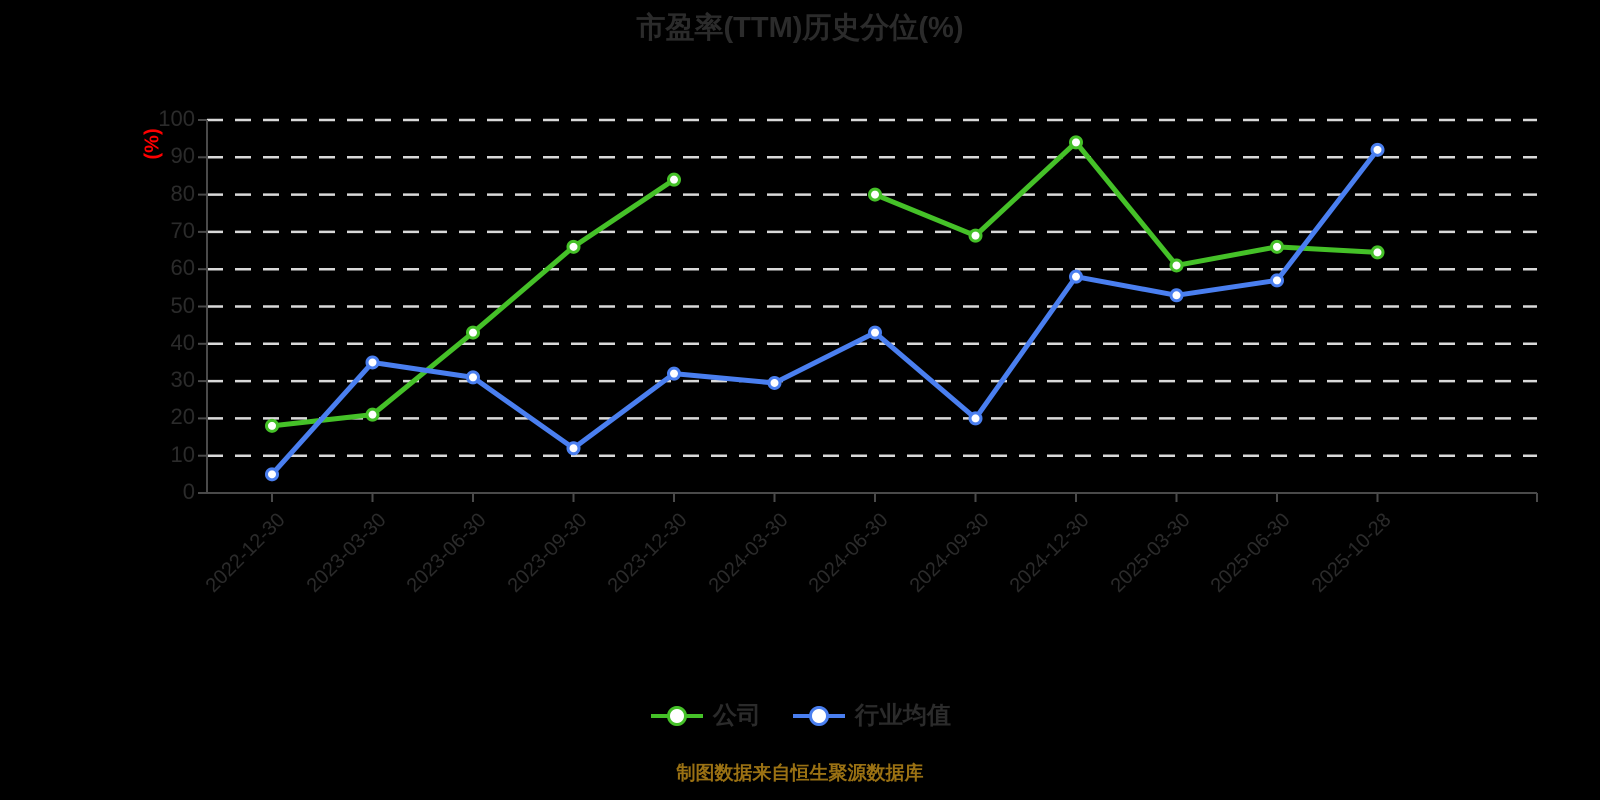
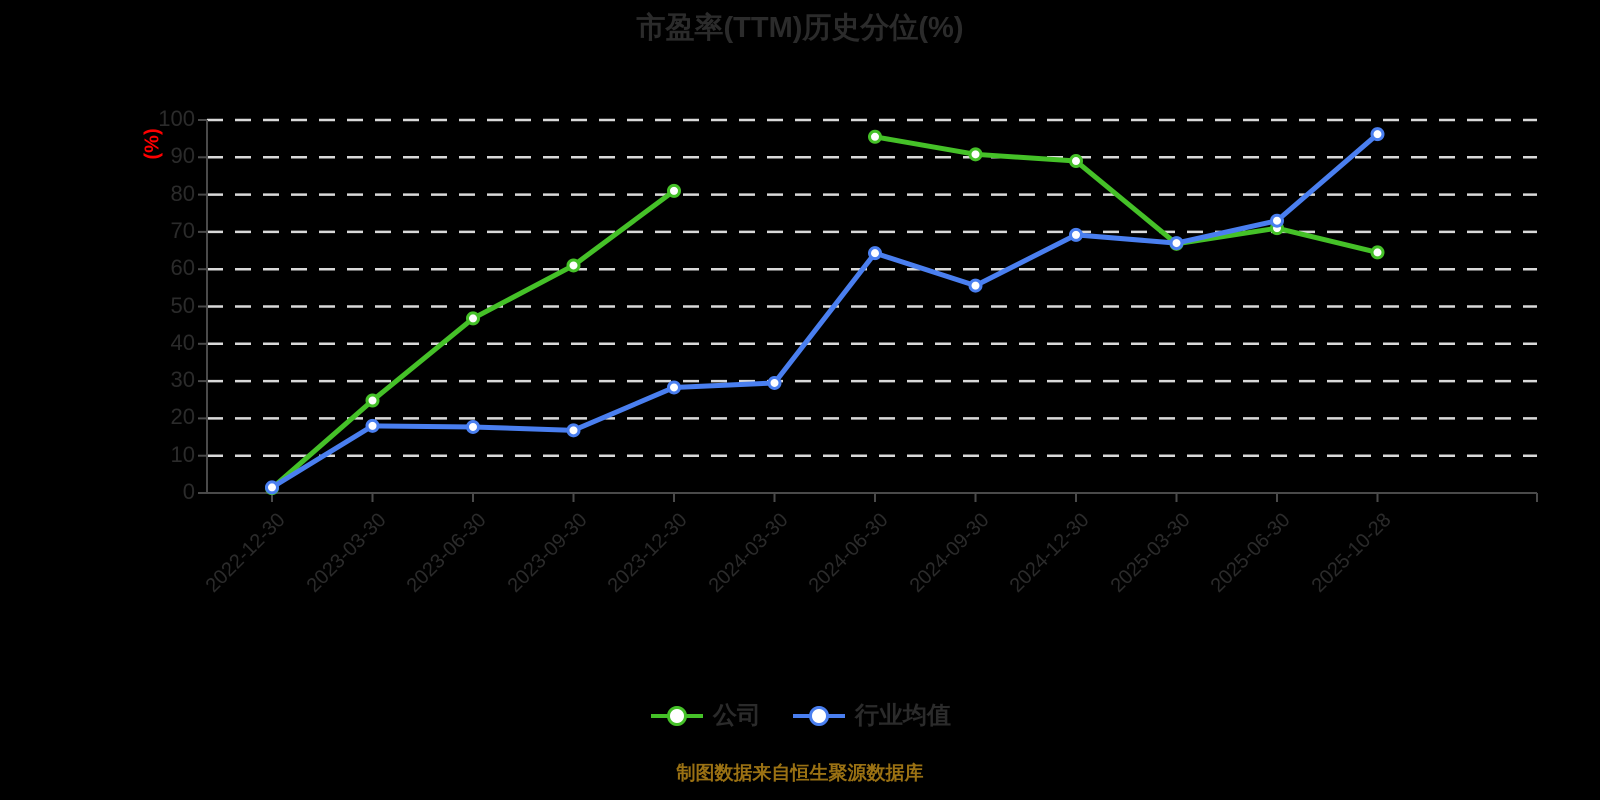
公司/2022-12-30: 18 -> 1
行业均值/2022-12-30: 5 -> 2
公司/2023-03-30: 21 -> 25
行业均值/2023-03-30: 35 -> 18
公司/2023-06-30: 43 -> 47
行业均值/2023-06-30: 31 -> 18
公司/2023-09-30: 66 -> 61
行业均值/2023-09-30: 12 -> 17
公司/2023-12-30: 84 -> 81
行业均值/2023-12-30: 32 -> 28
公司/2024-06-30: 80 -> 96
行业均值/2024-06-30: 43 -> 64
公司/2024-09-30: 69 -> 91
行业均值/2024-09-30: 20 -> 56
公司/2024-12-30: 94 -> 89
行业均值/2024-12-30: 58 -> 69
公司/2025-03-30: 61 -> 67
行业均值/2025-03-30: 53 -> 67
公司/2025-06-30: 66 -> 71
行业均值/2025-06-30: 57 -> 73
行业均值/2025-10-28: 92 -> 96
